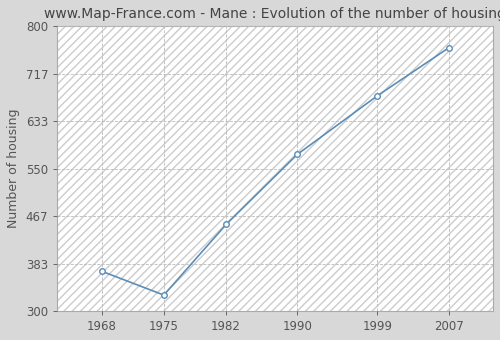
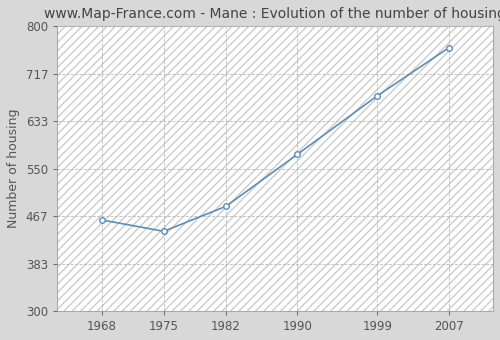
1968: 370 -> 460
1975: 328 -> 440
1982: 452 -> 484
